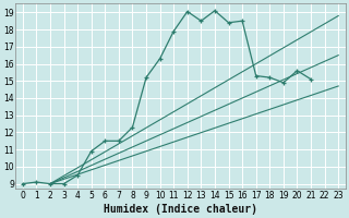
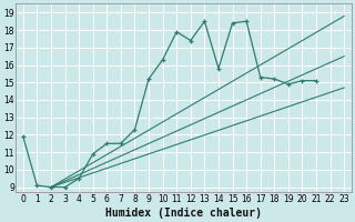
0: 9.0 -> 11.9
12: 19.1 -> 17.4
14: 19.1 -> 15.8
20: 15.6 -> 15.1
